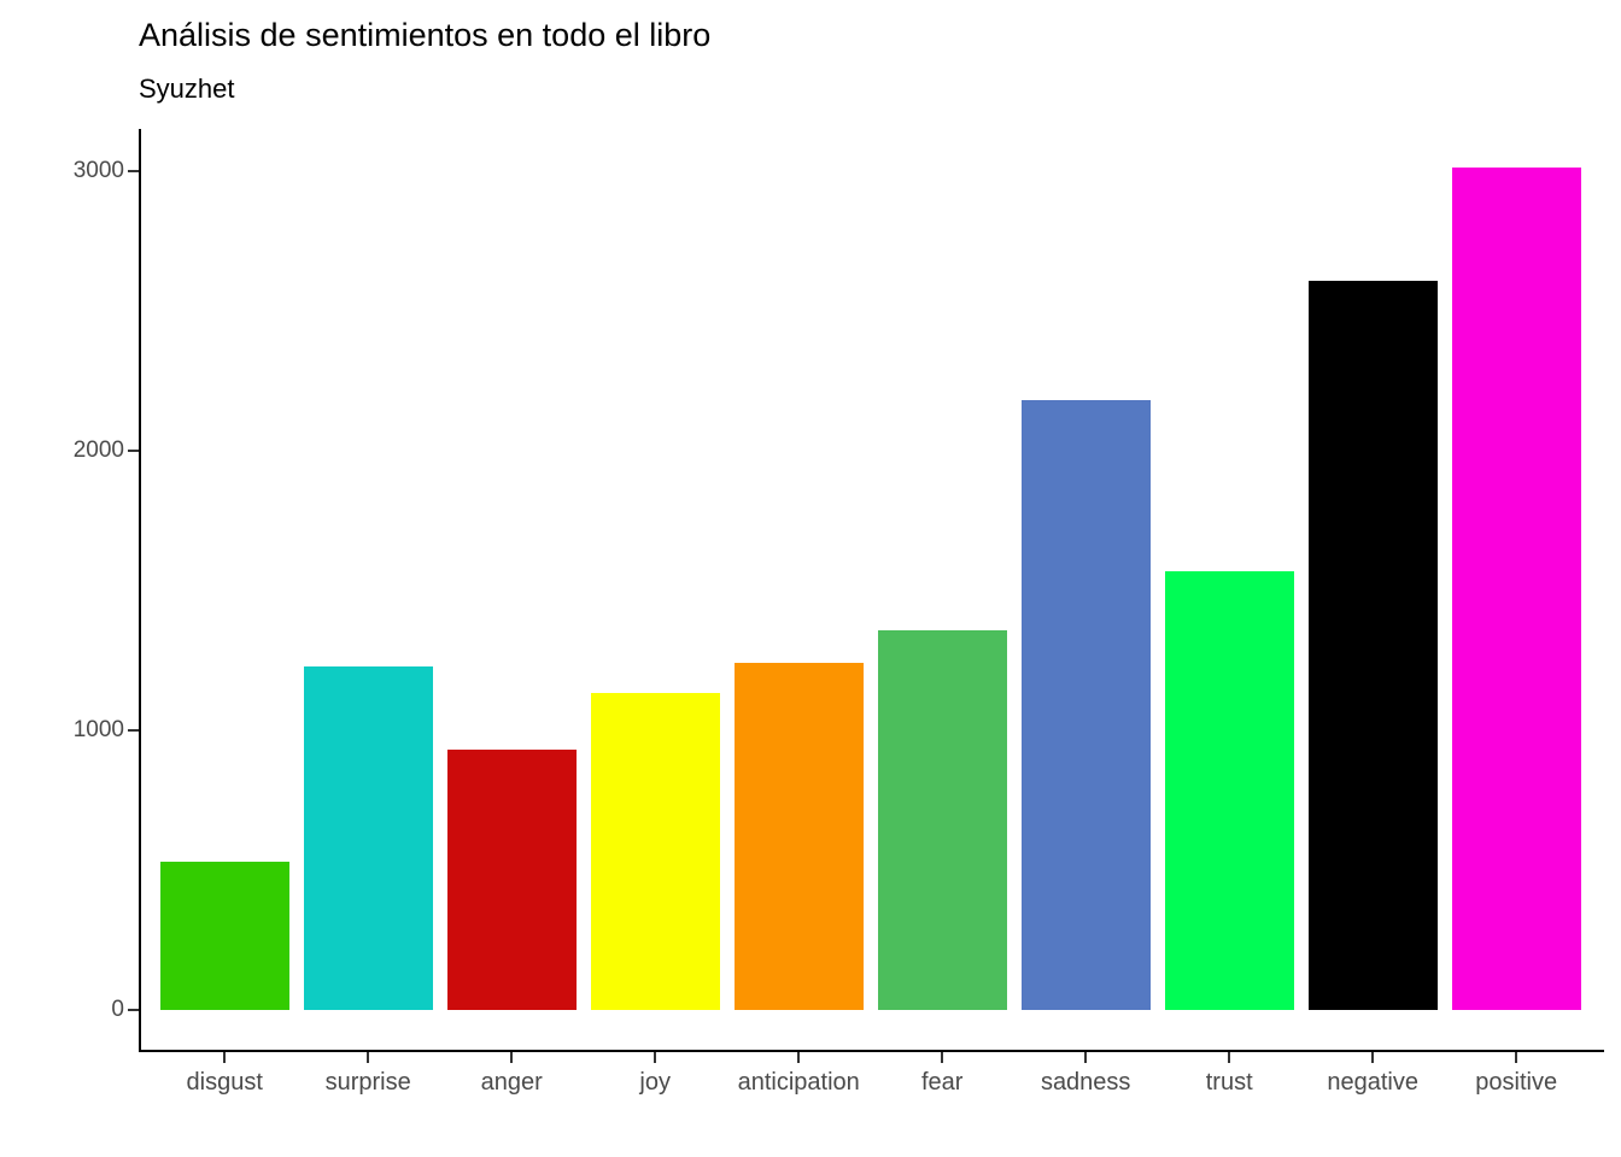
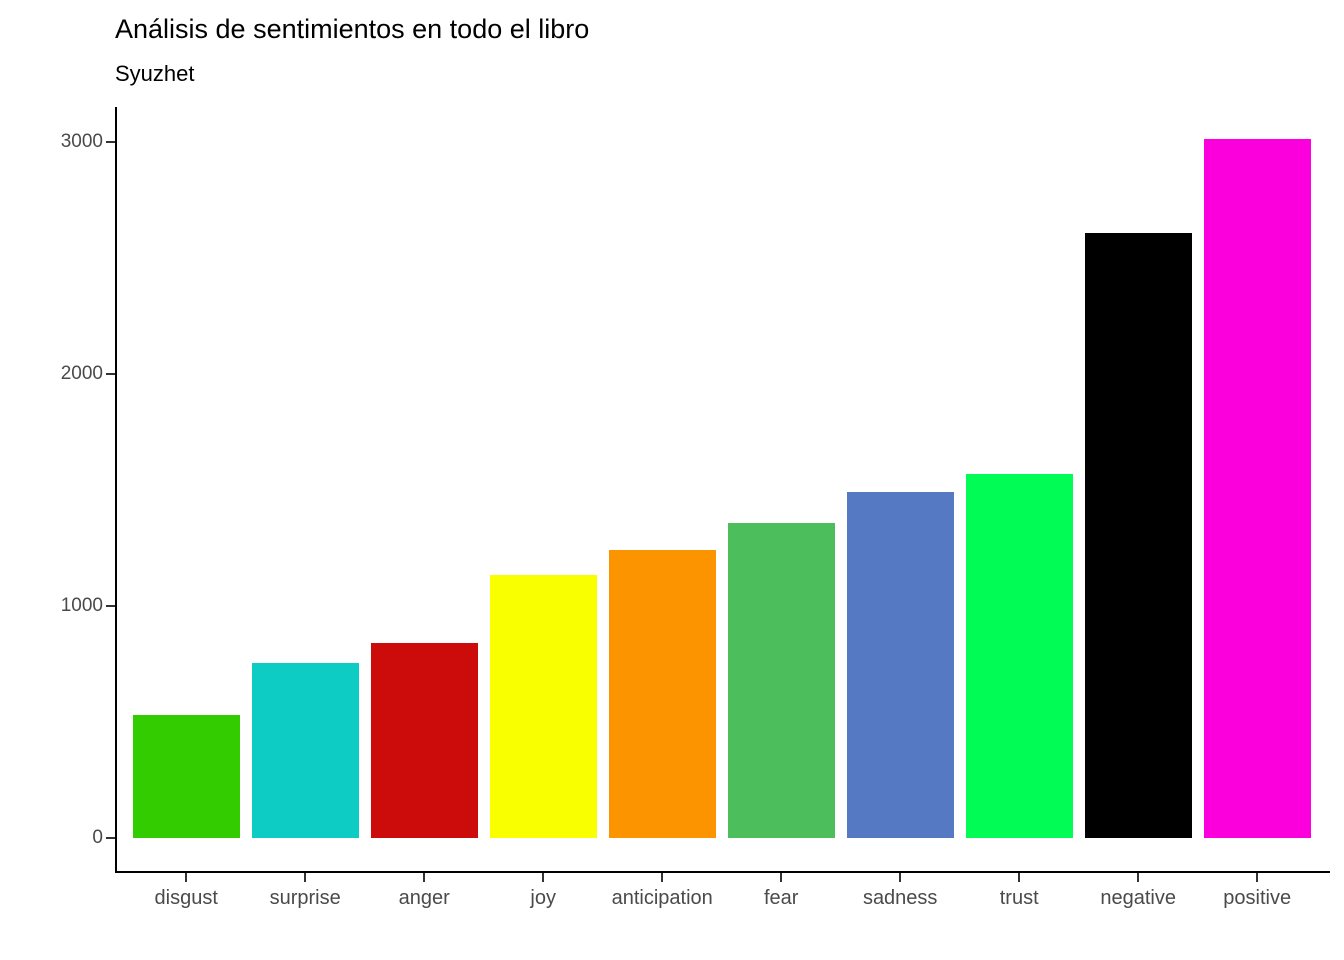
surprise: 1230 -> 760
anger: 930 -> 840
sadness: 2180 -> 1490
